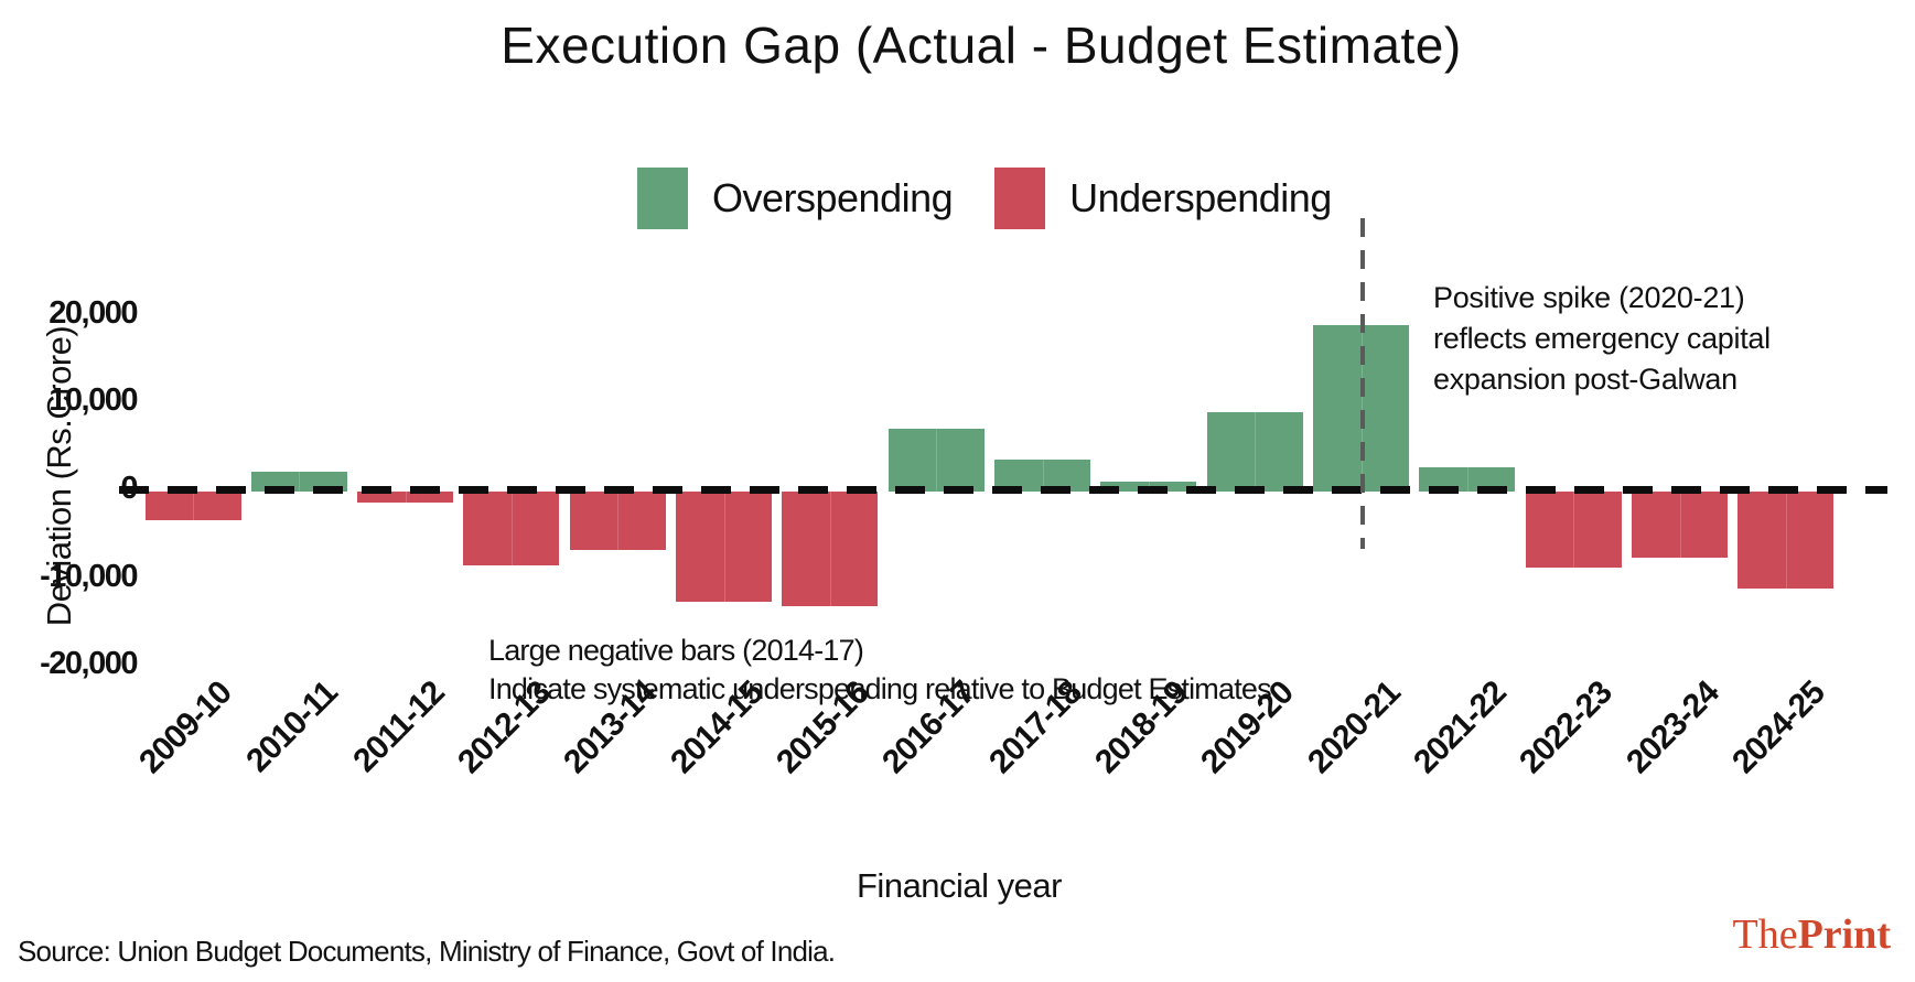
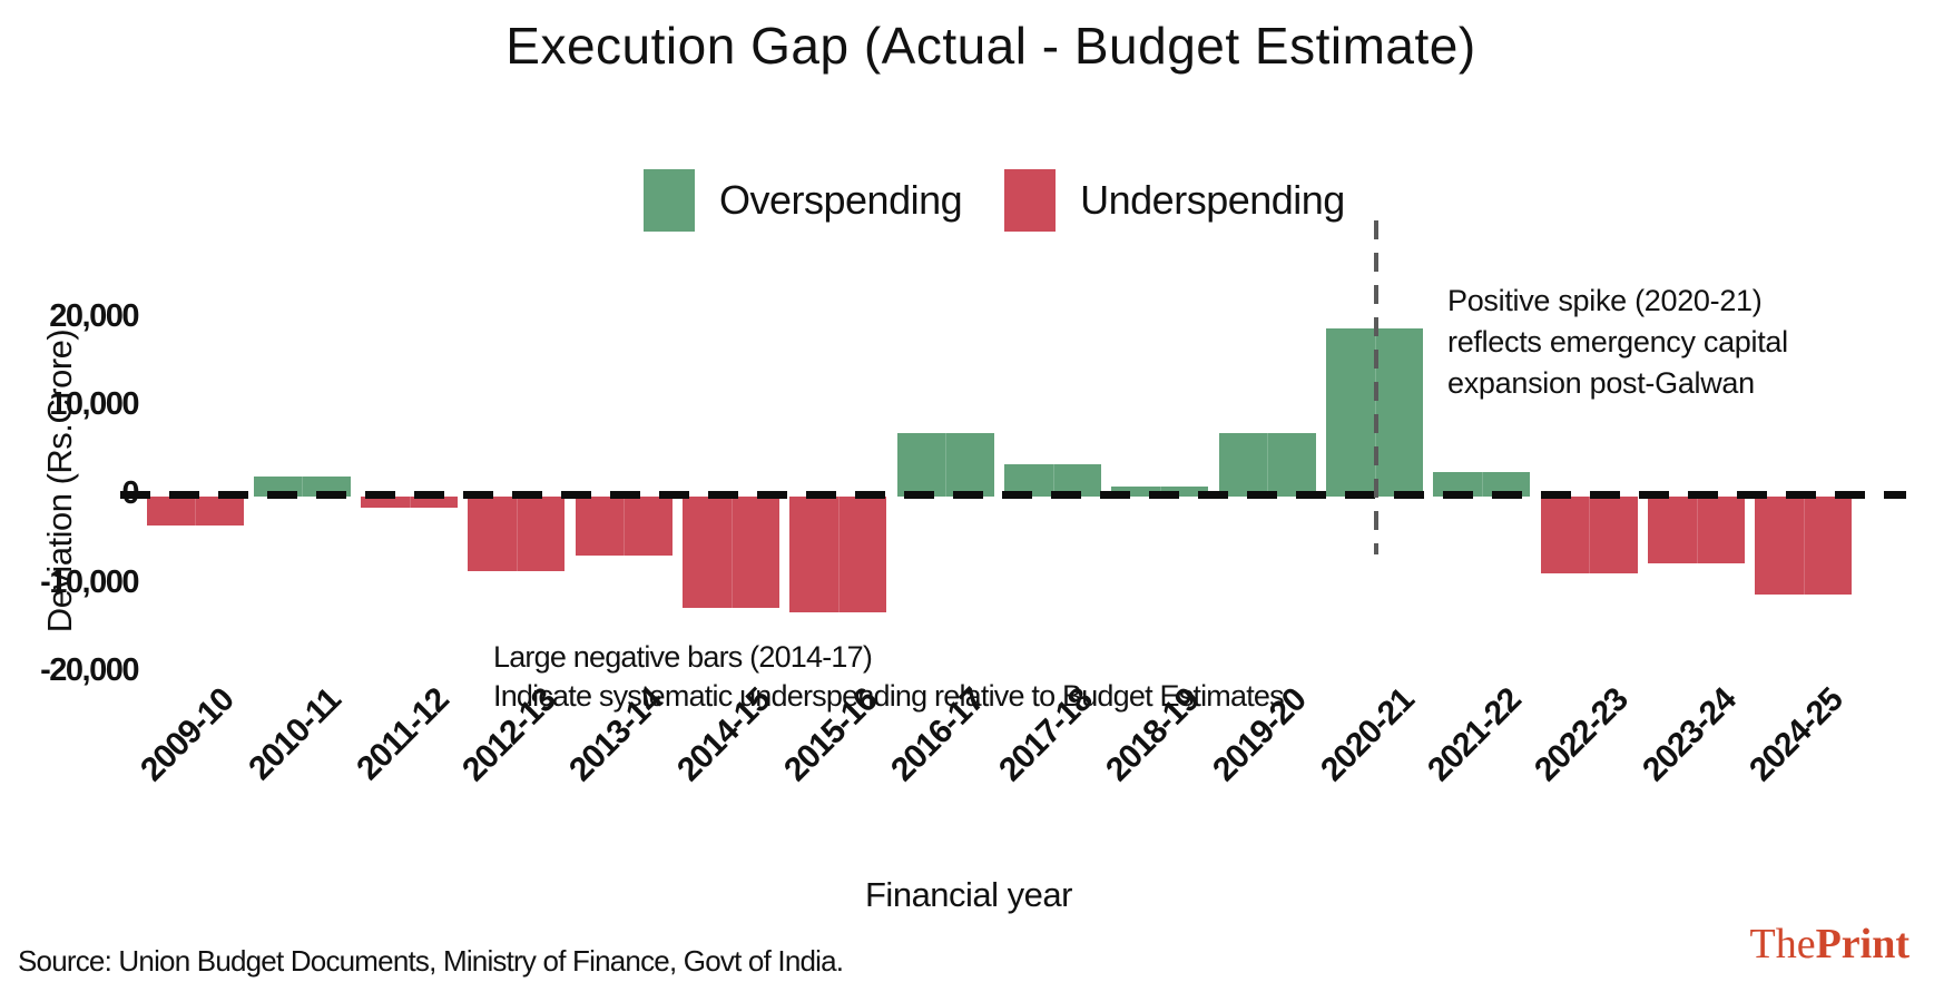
2019-20: 9000 -> 7000
